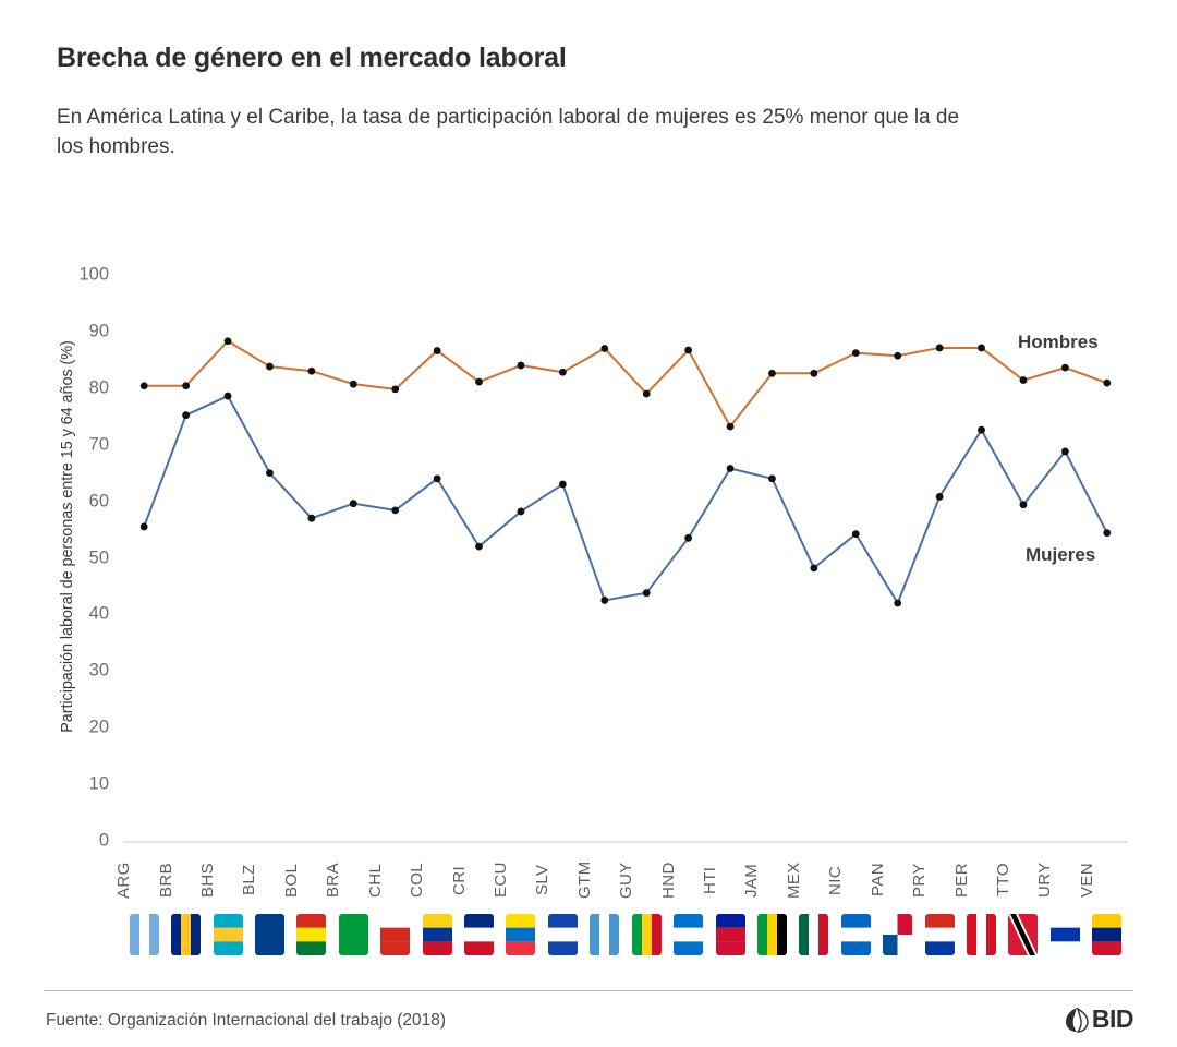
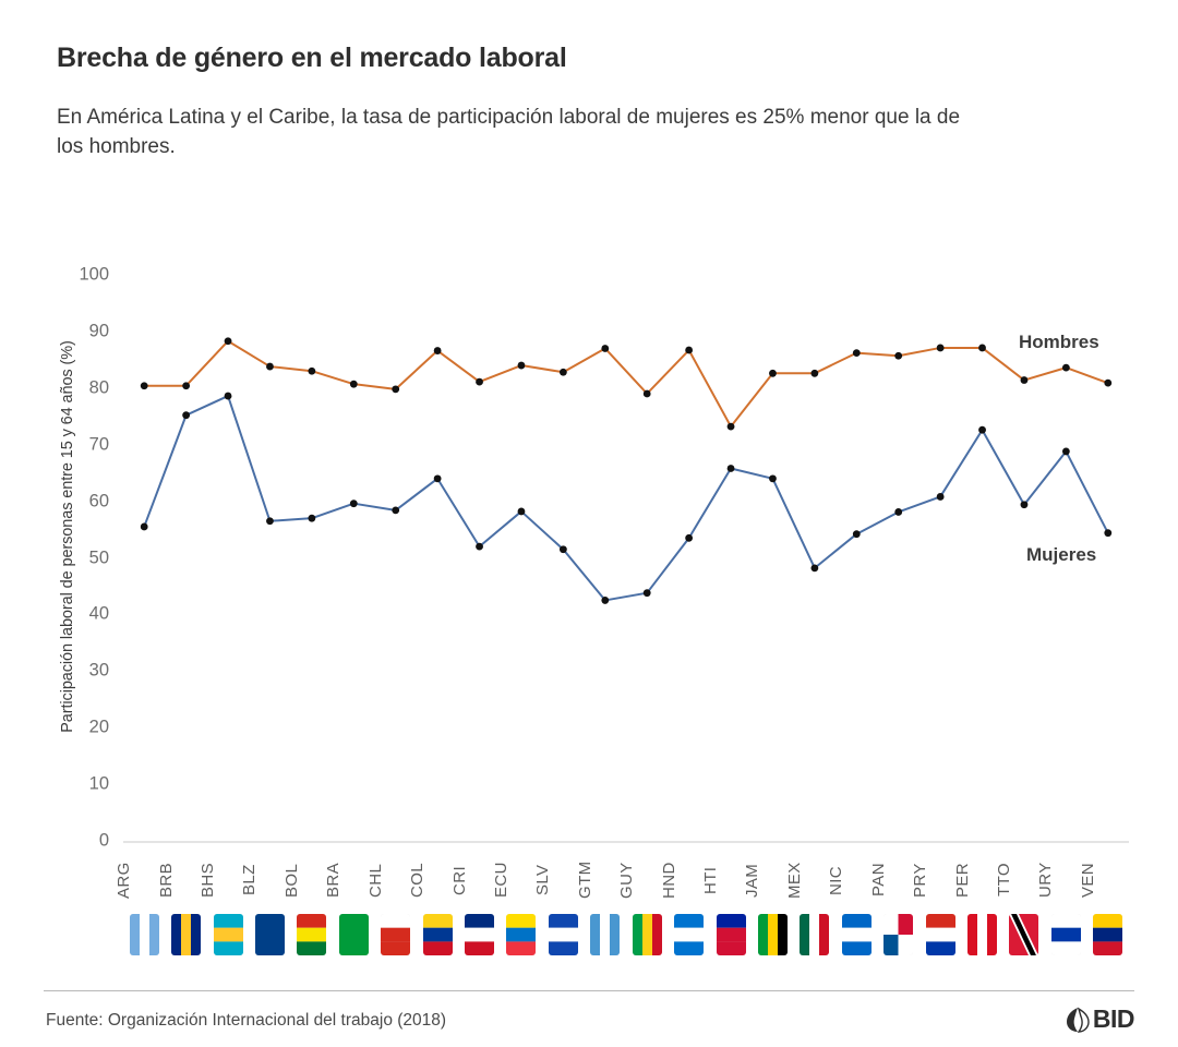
Mujeres/BLZ: 65 -> 56
Mujeres/SLV: 63 -> 52
Mujeres/PAN: 42 -> 58
